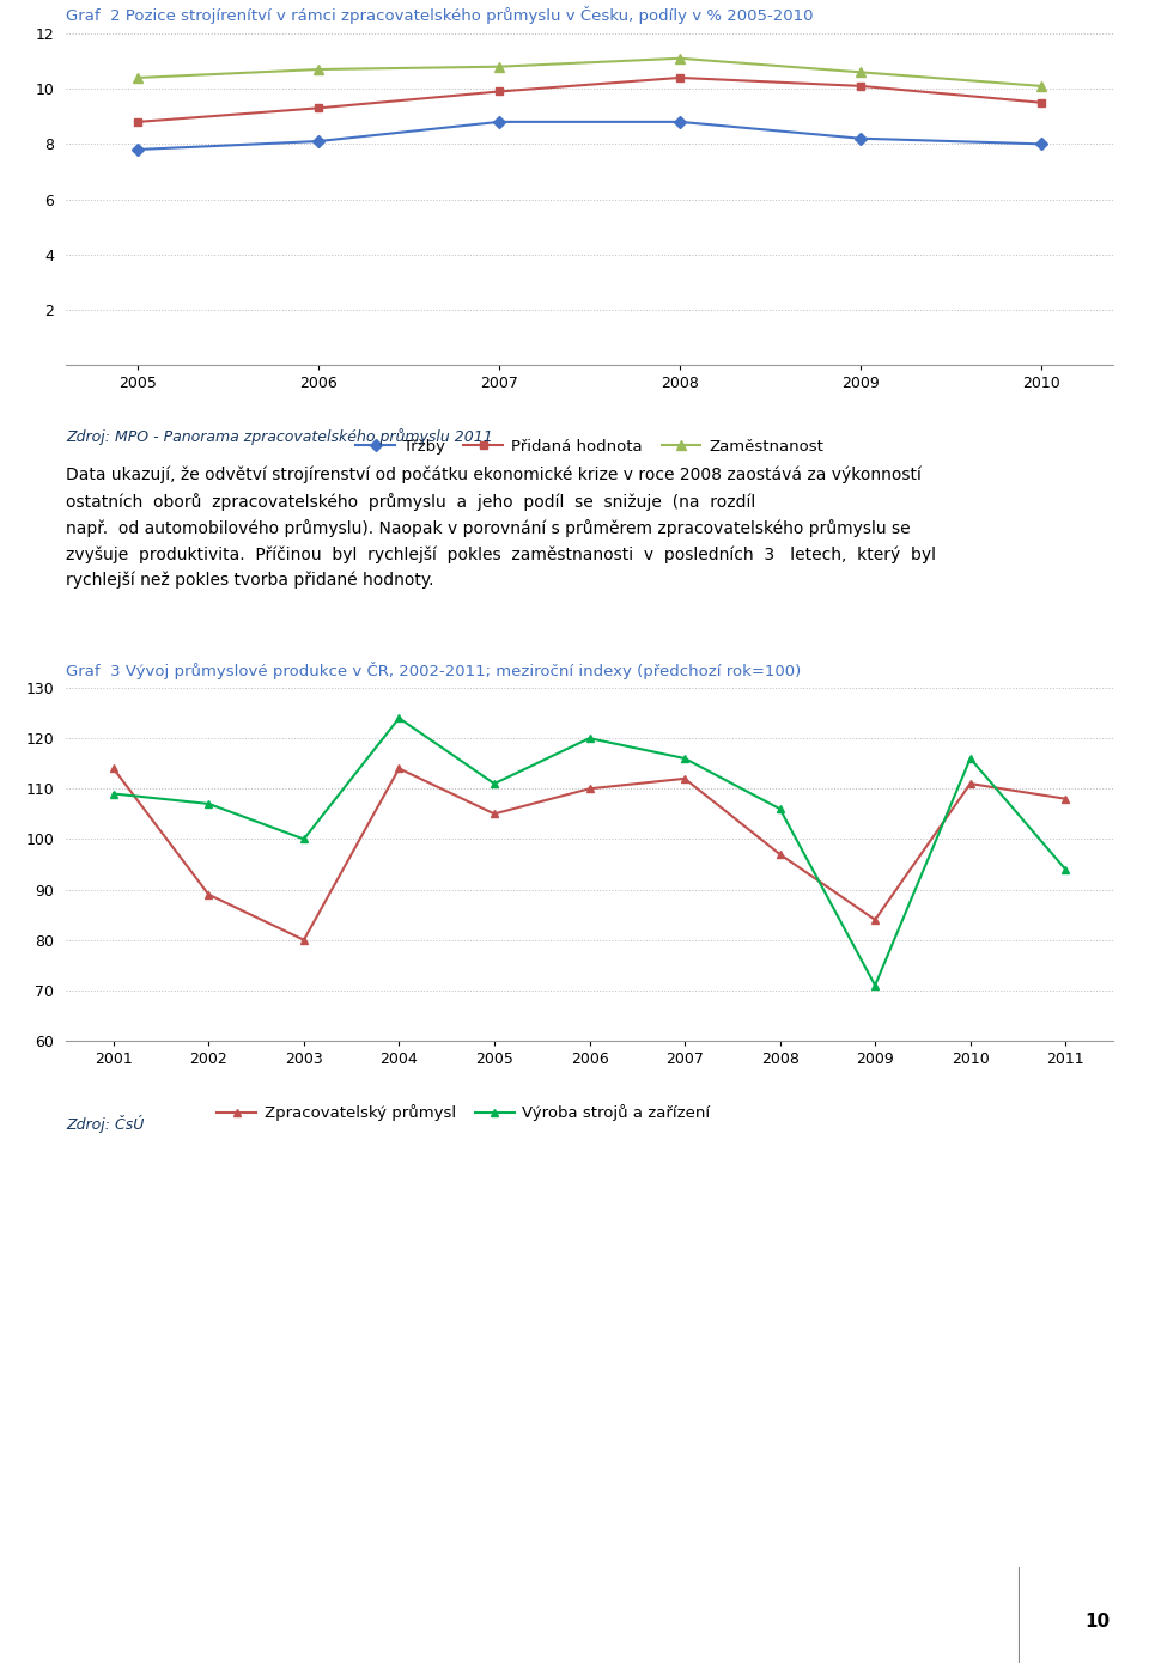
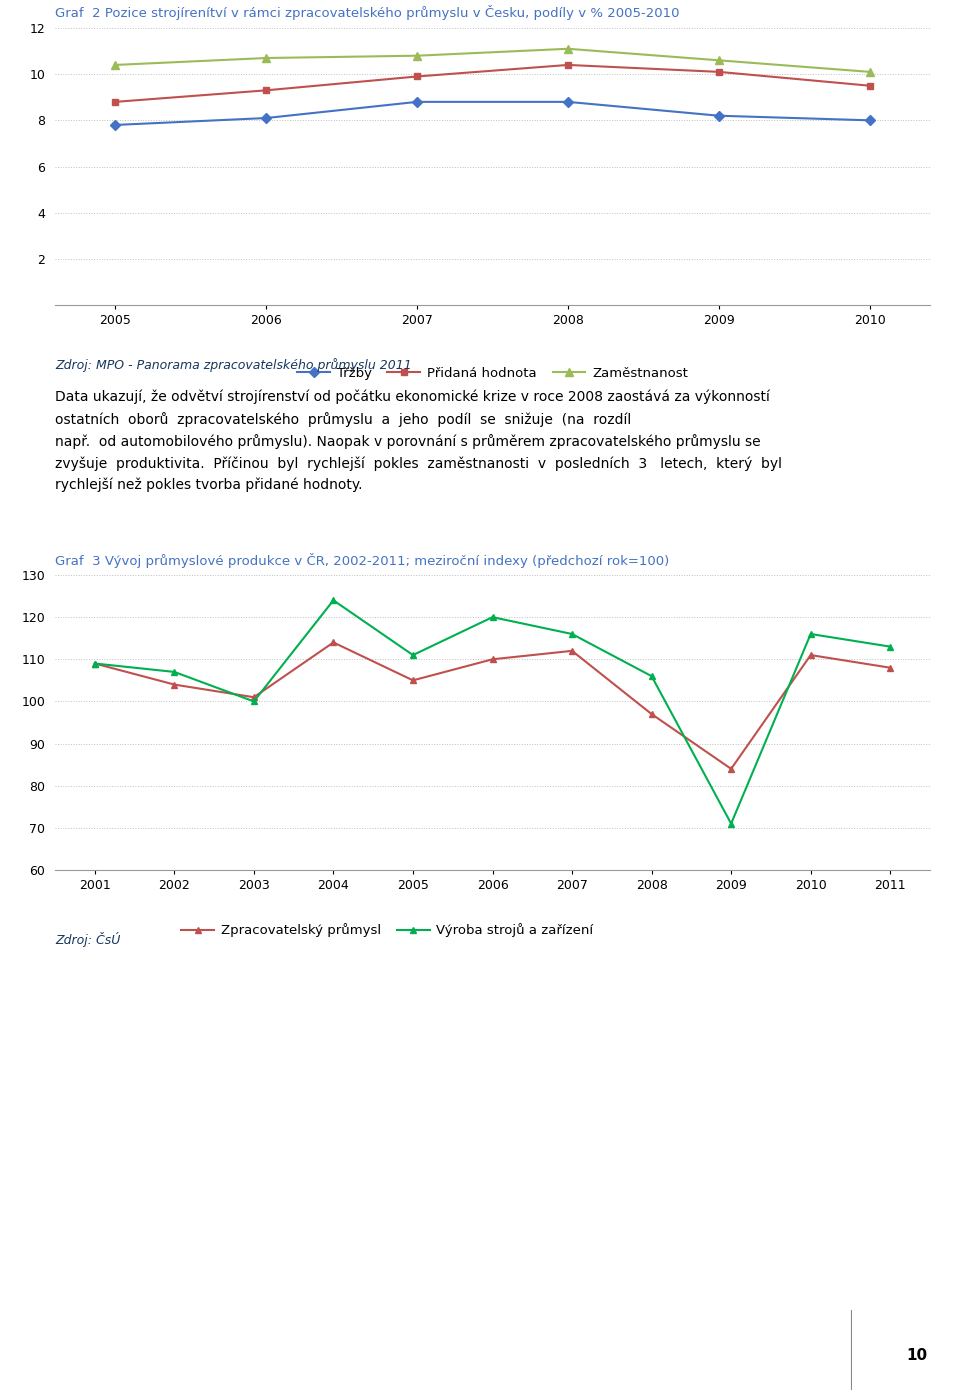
Zpracovatelský průmysl/2001: 114 -> 109
Zpracovatelský průmysl/2002: 89 -> 104
Zpracovatelský průmysl/2003: 80 -> 101
Výroba strojů a zařízení/2011: 94 -> 113
